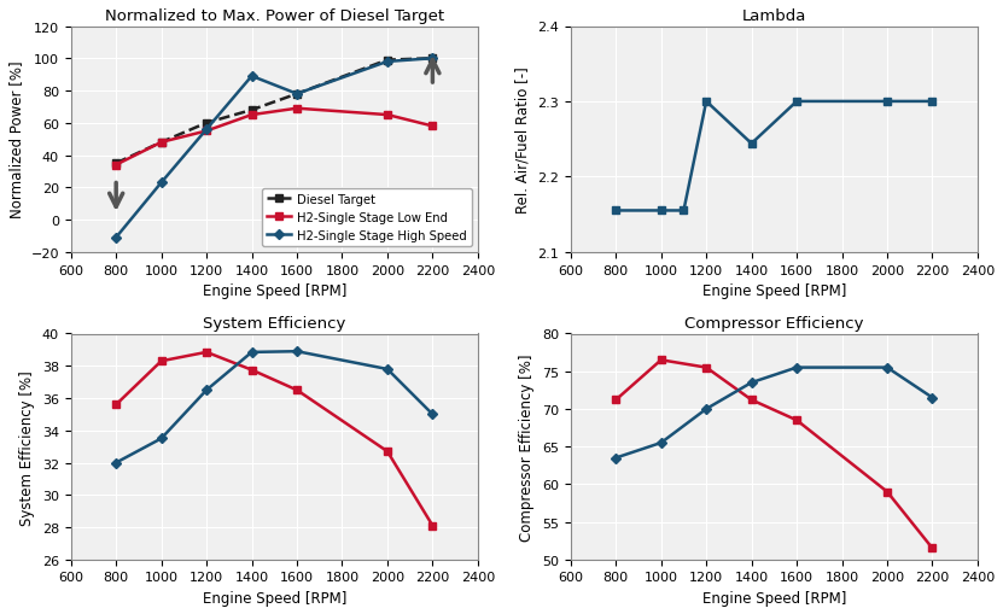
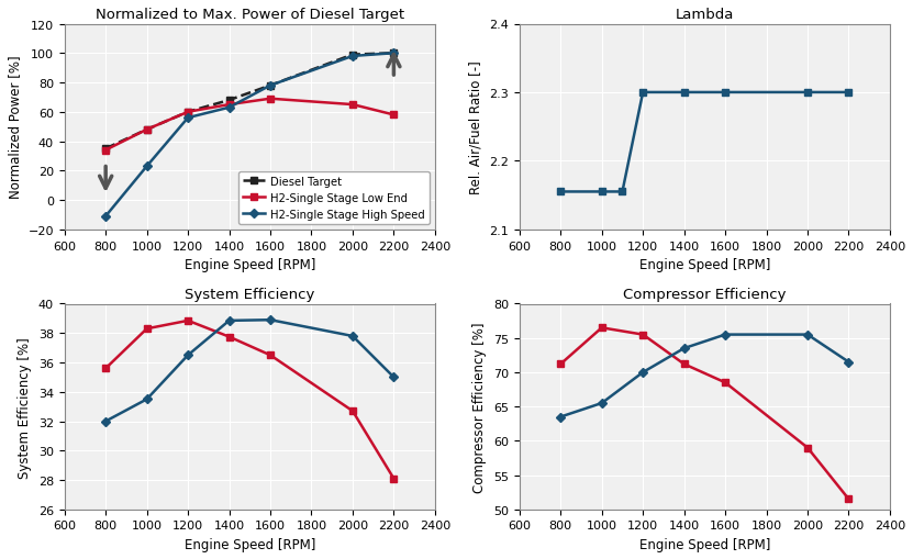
Normalized to Max. Power of Diesel Target/H2-Single Stage Low End/1200: 55 -> 60
Normalized to Max. Power of Diesel Target/H2-Single Stage High Speed/1400: 89 -> 63
Lambda/1400: 2.244 -> 2.300
